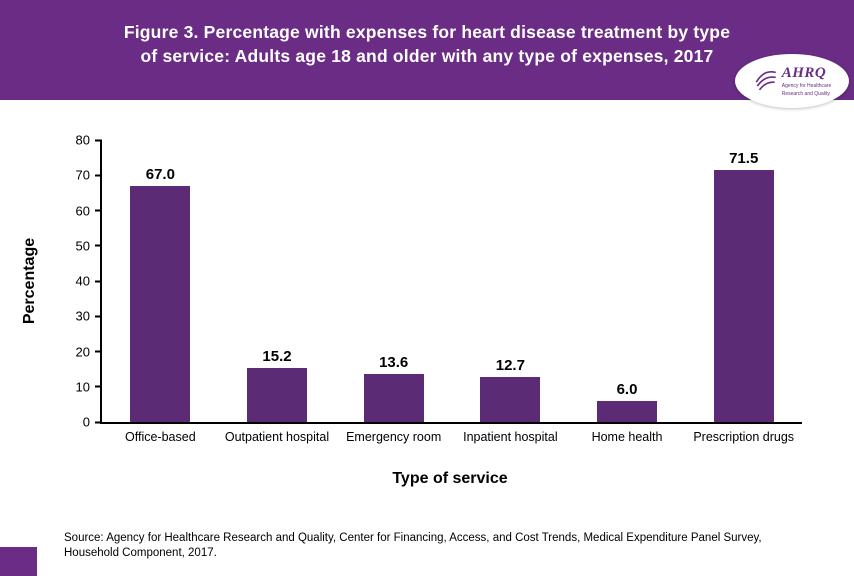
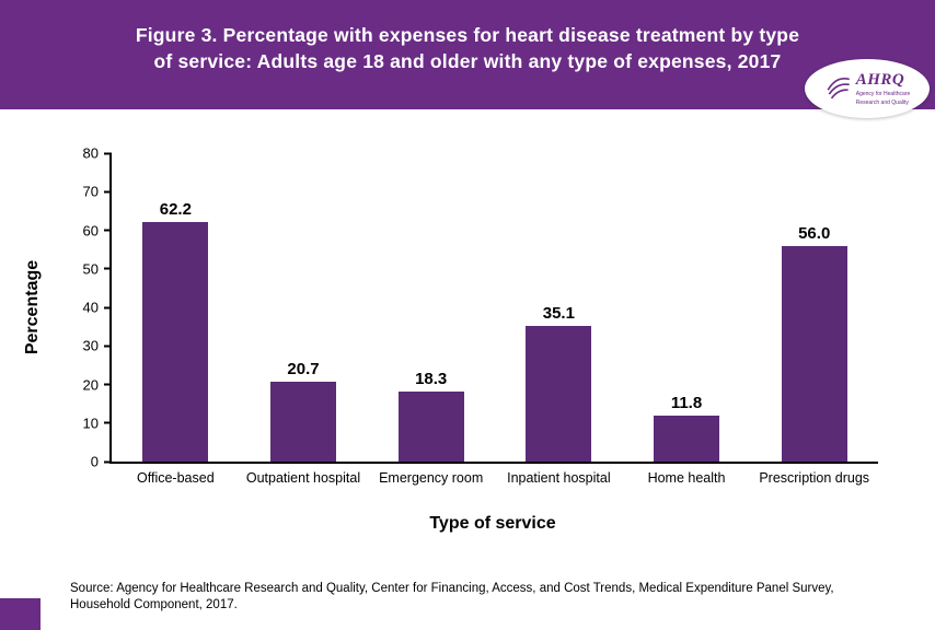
Office-based: 67.0 -> 62.2
Outpatient hospital: 15.2 -> 20.7
Emergency room: 13.6 -> 18.3
Inpatient hospital: 12.7 -> 35.1
Home health: 6.0 -> 11.8
Prescription drugs: 71.5 -> 56.0
